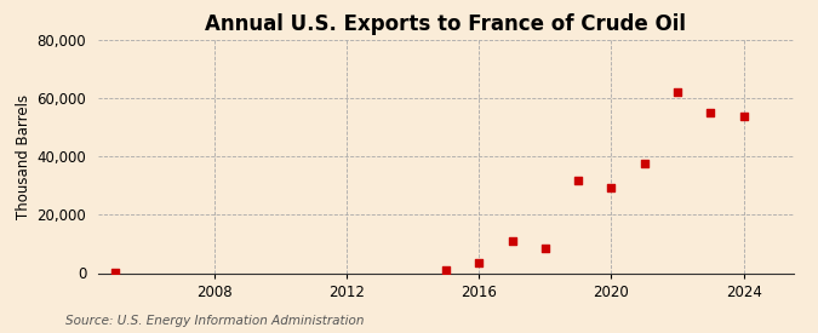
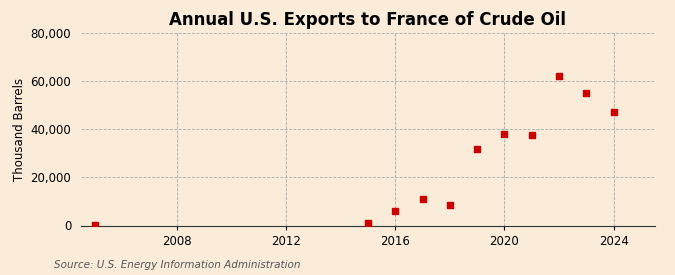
2016: 3,500 -> 6,000
2020: 29,500 -> 38,000
2024: 54,000 -> 47,000
